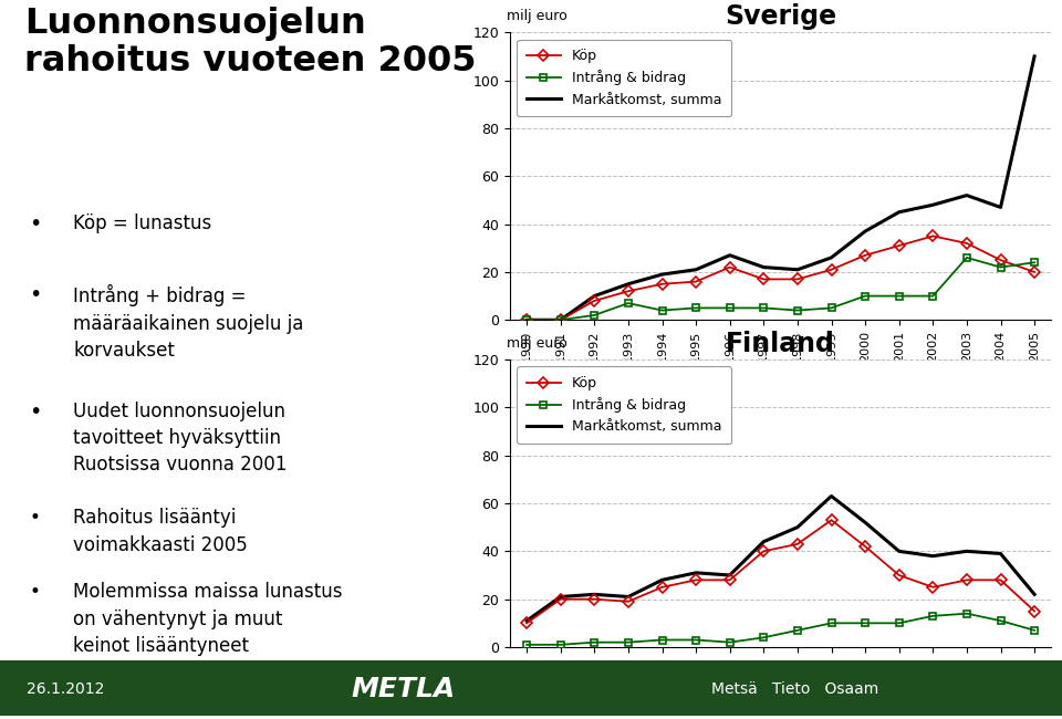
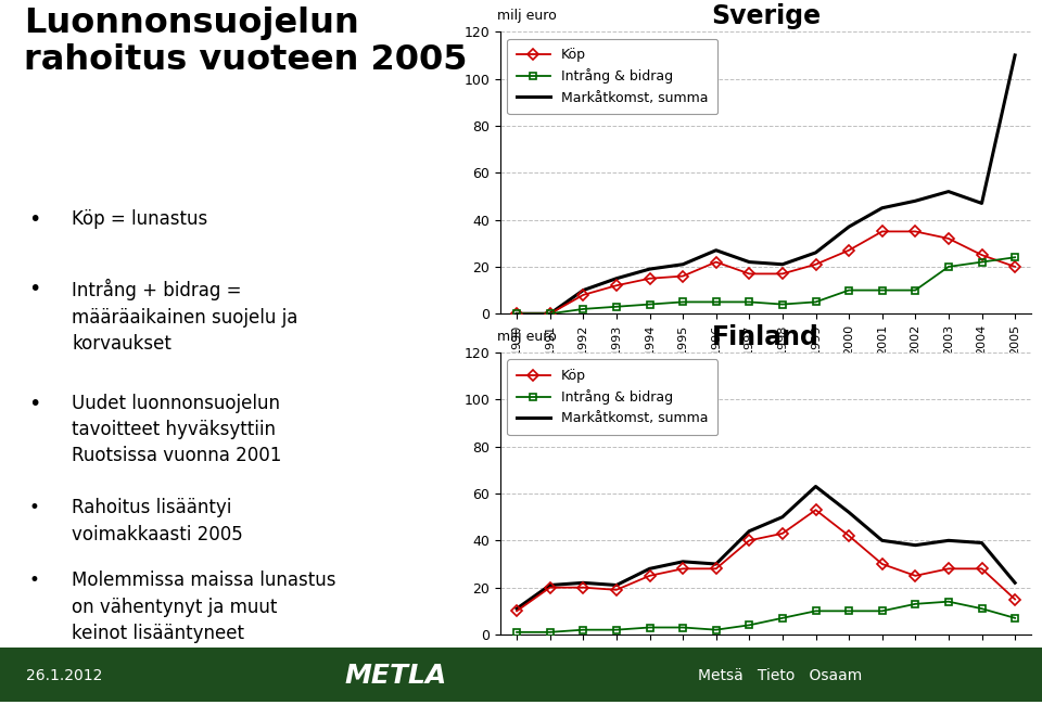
Sverige/Intrång & bidrag/1993: 7 -> 3
Sverige/Köp/2001: 31 -> 35
Sverige/Intrång & bidrag/2003: 26 -> 20
